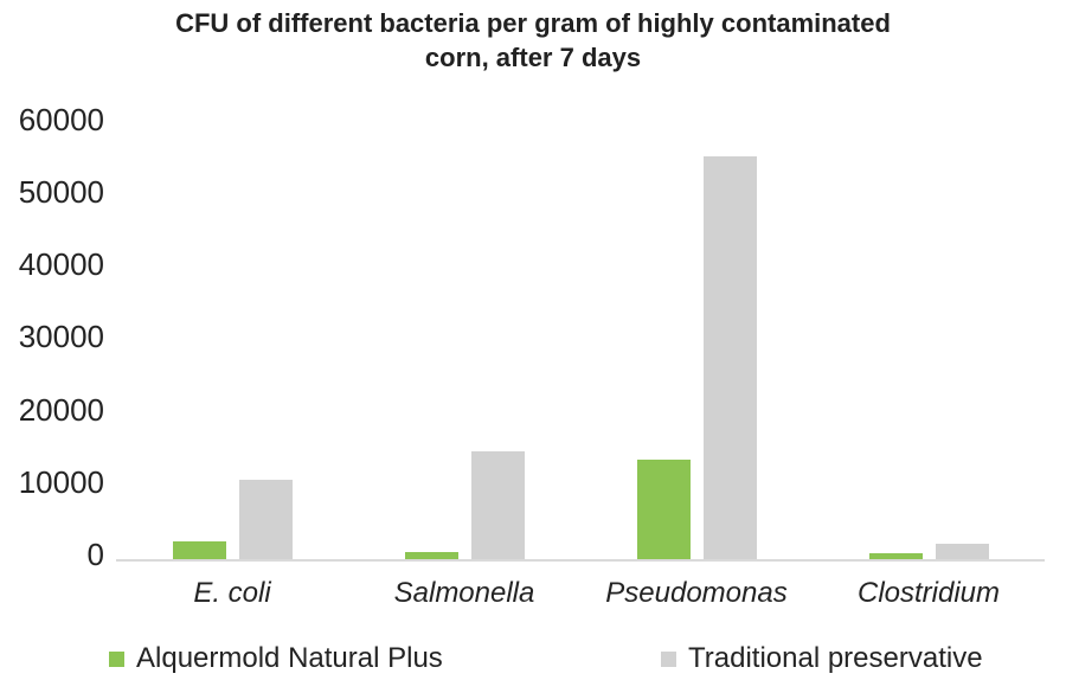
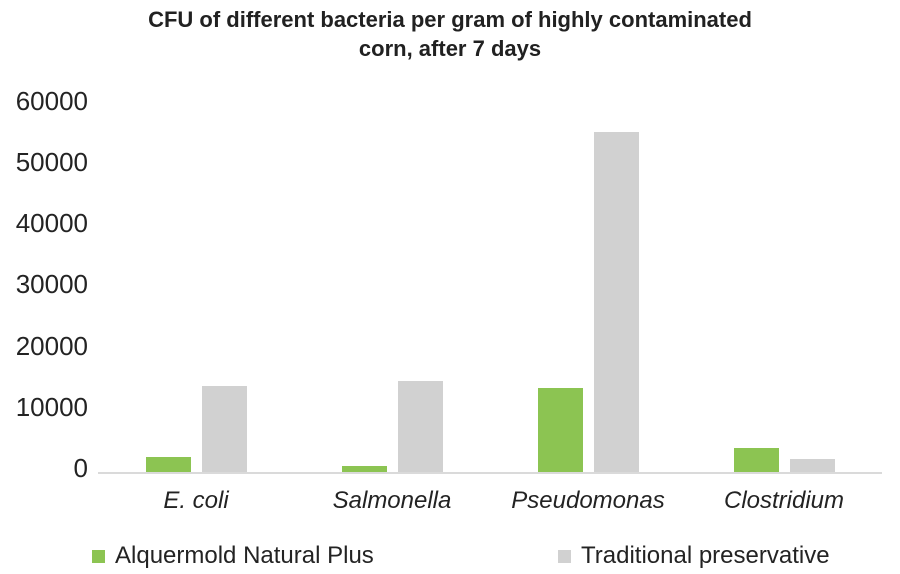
Traditional preservative/E. coli: 11000 -> 14000
Alquermold Natural Plus/Clostridium: 1000 -> 4000
